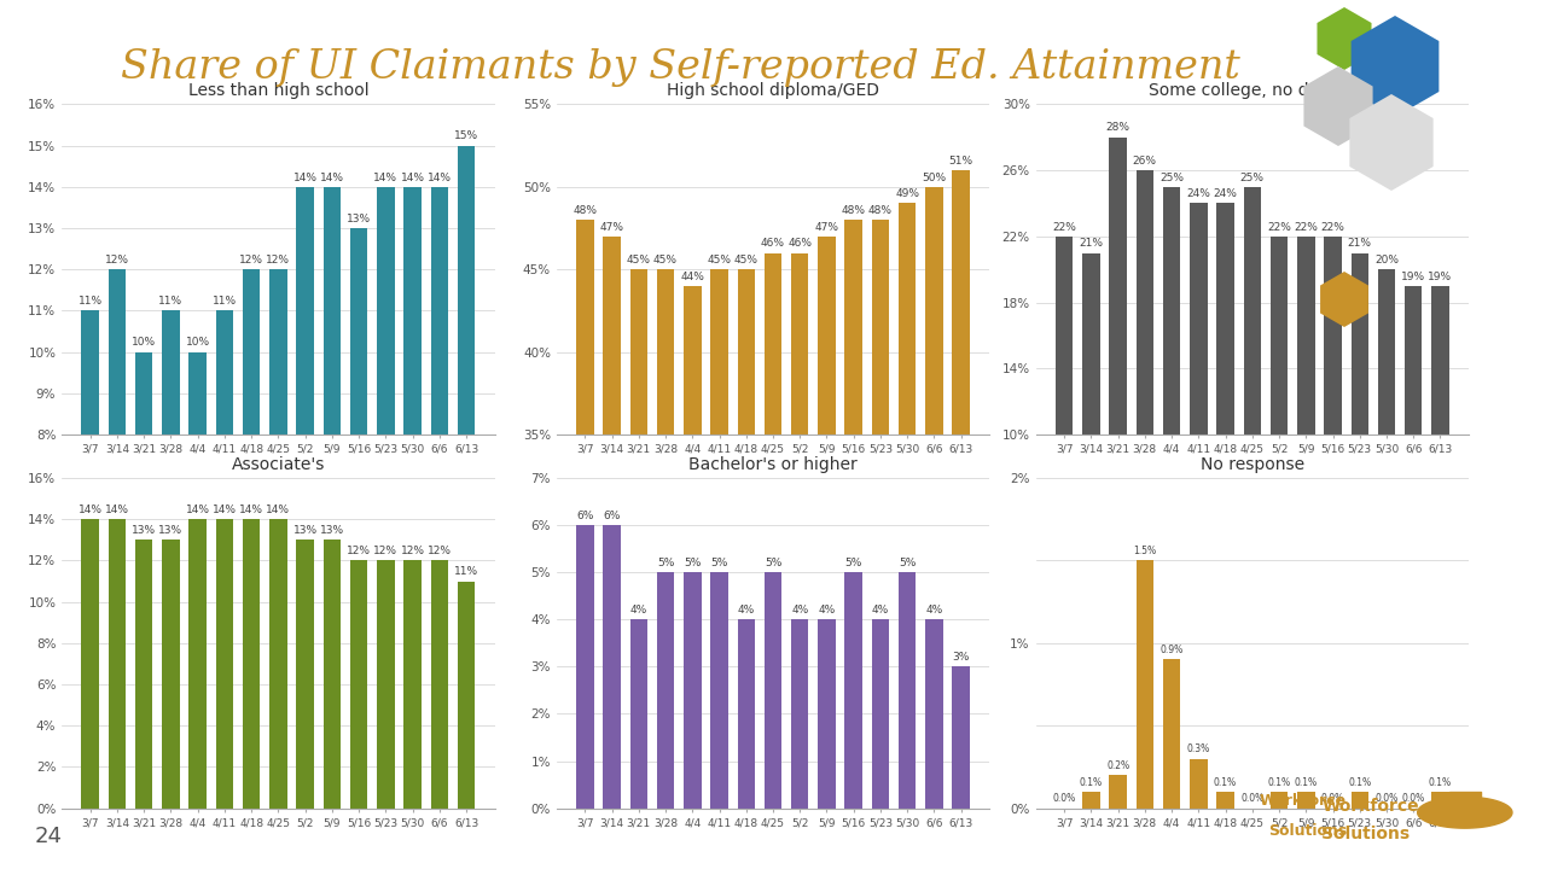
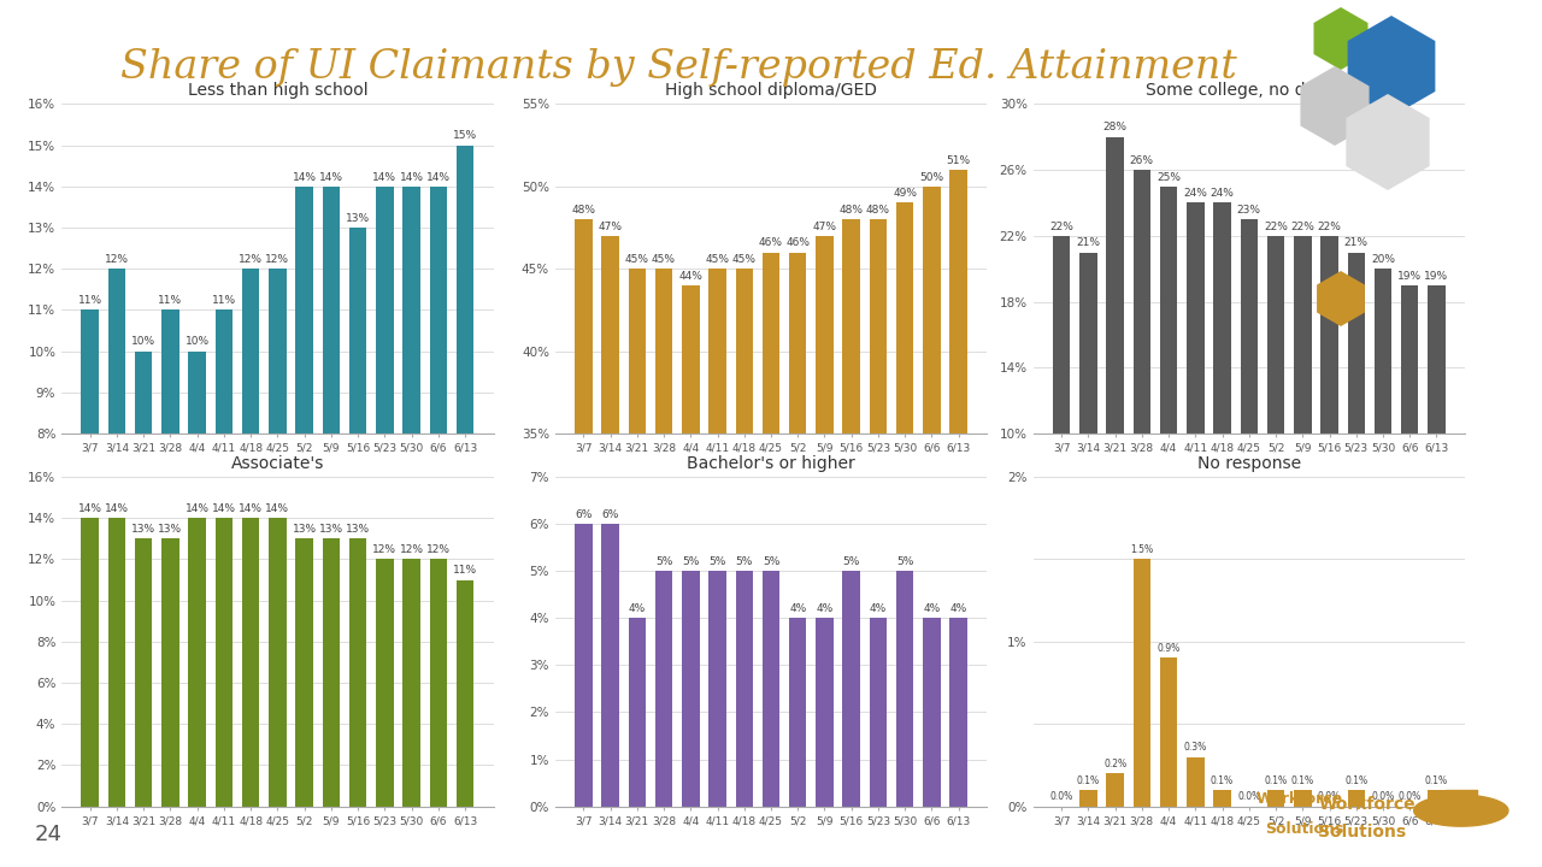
Some college, no degree/4/25: 25% -> 23%
Associate's/5/16: 12% -> 13%
Bachelor's or higher/4/18: 4% -> 5%
Bachelor's or higher/6/13: 3% -> 4%
